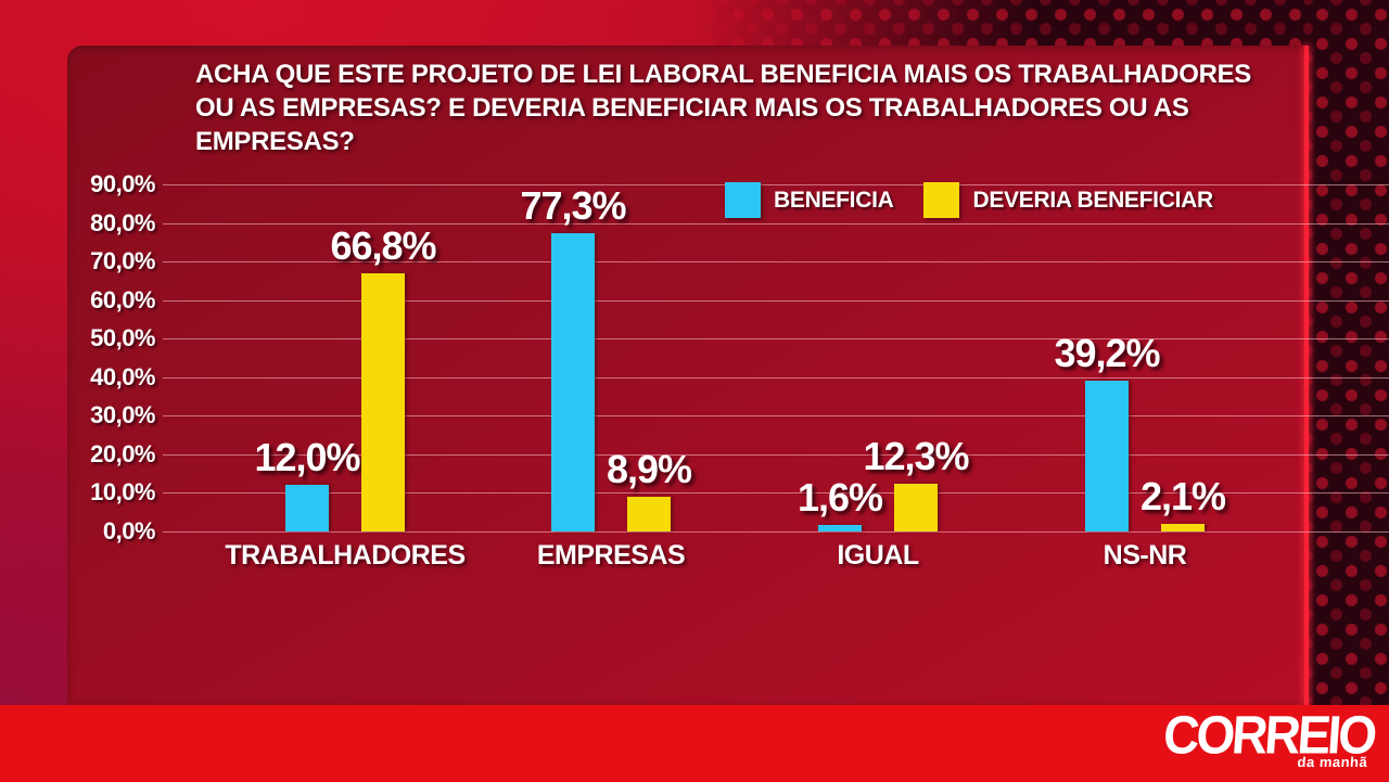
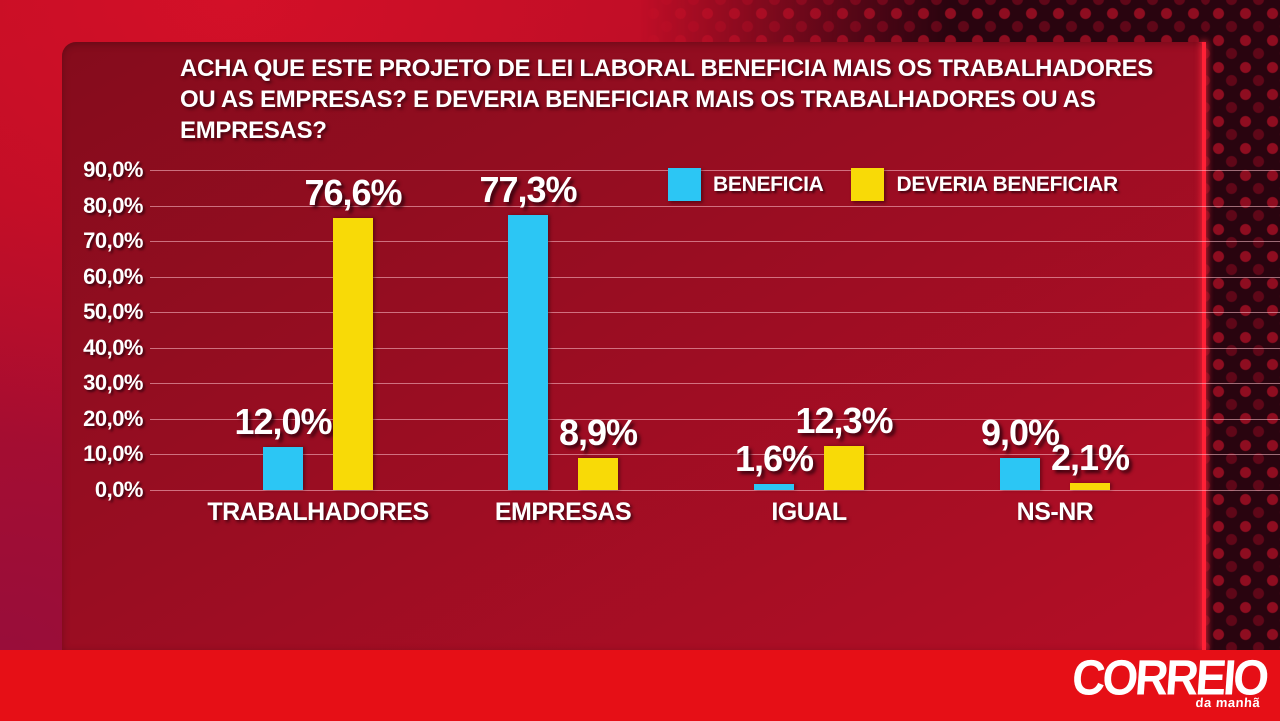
DEVERIA BENEFICIAR/TRABALHADORES: 66,8% -> 76,6%
BENEFICIA/NS-NR: 39,2% -> 9,0%
